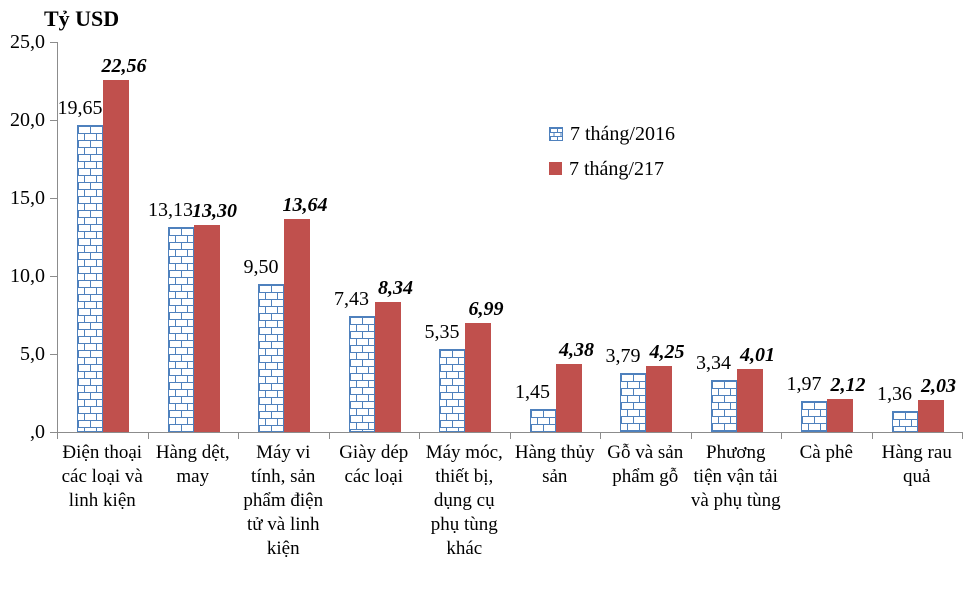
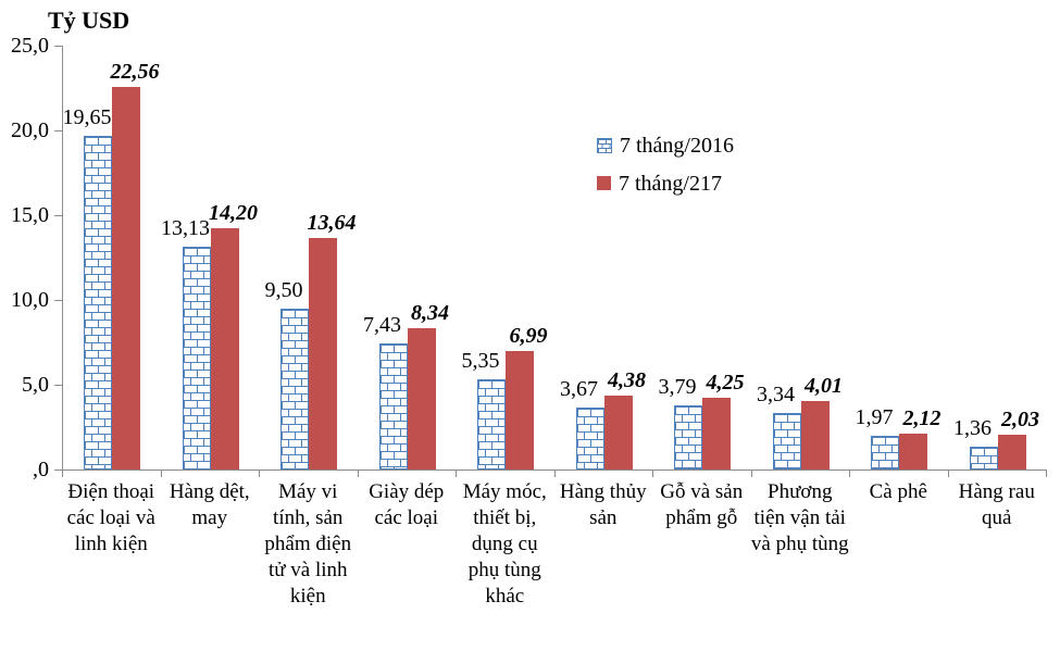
7 tháng/217/Hàng dệt, may: 13,30 -> 14,20
7 tháng/2016/Hàng thủy sản: 1,45 -> 3,67
